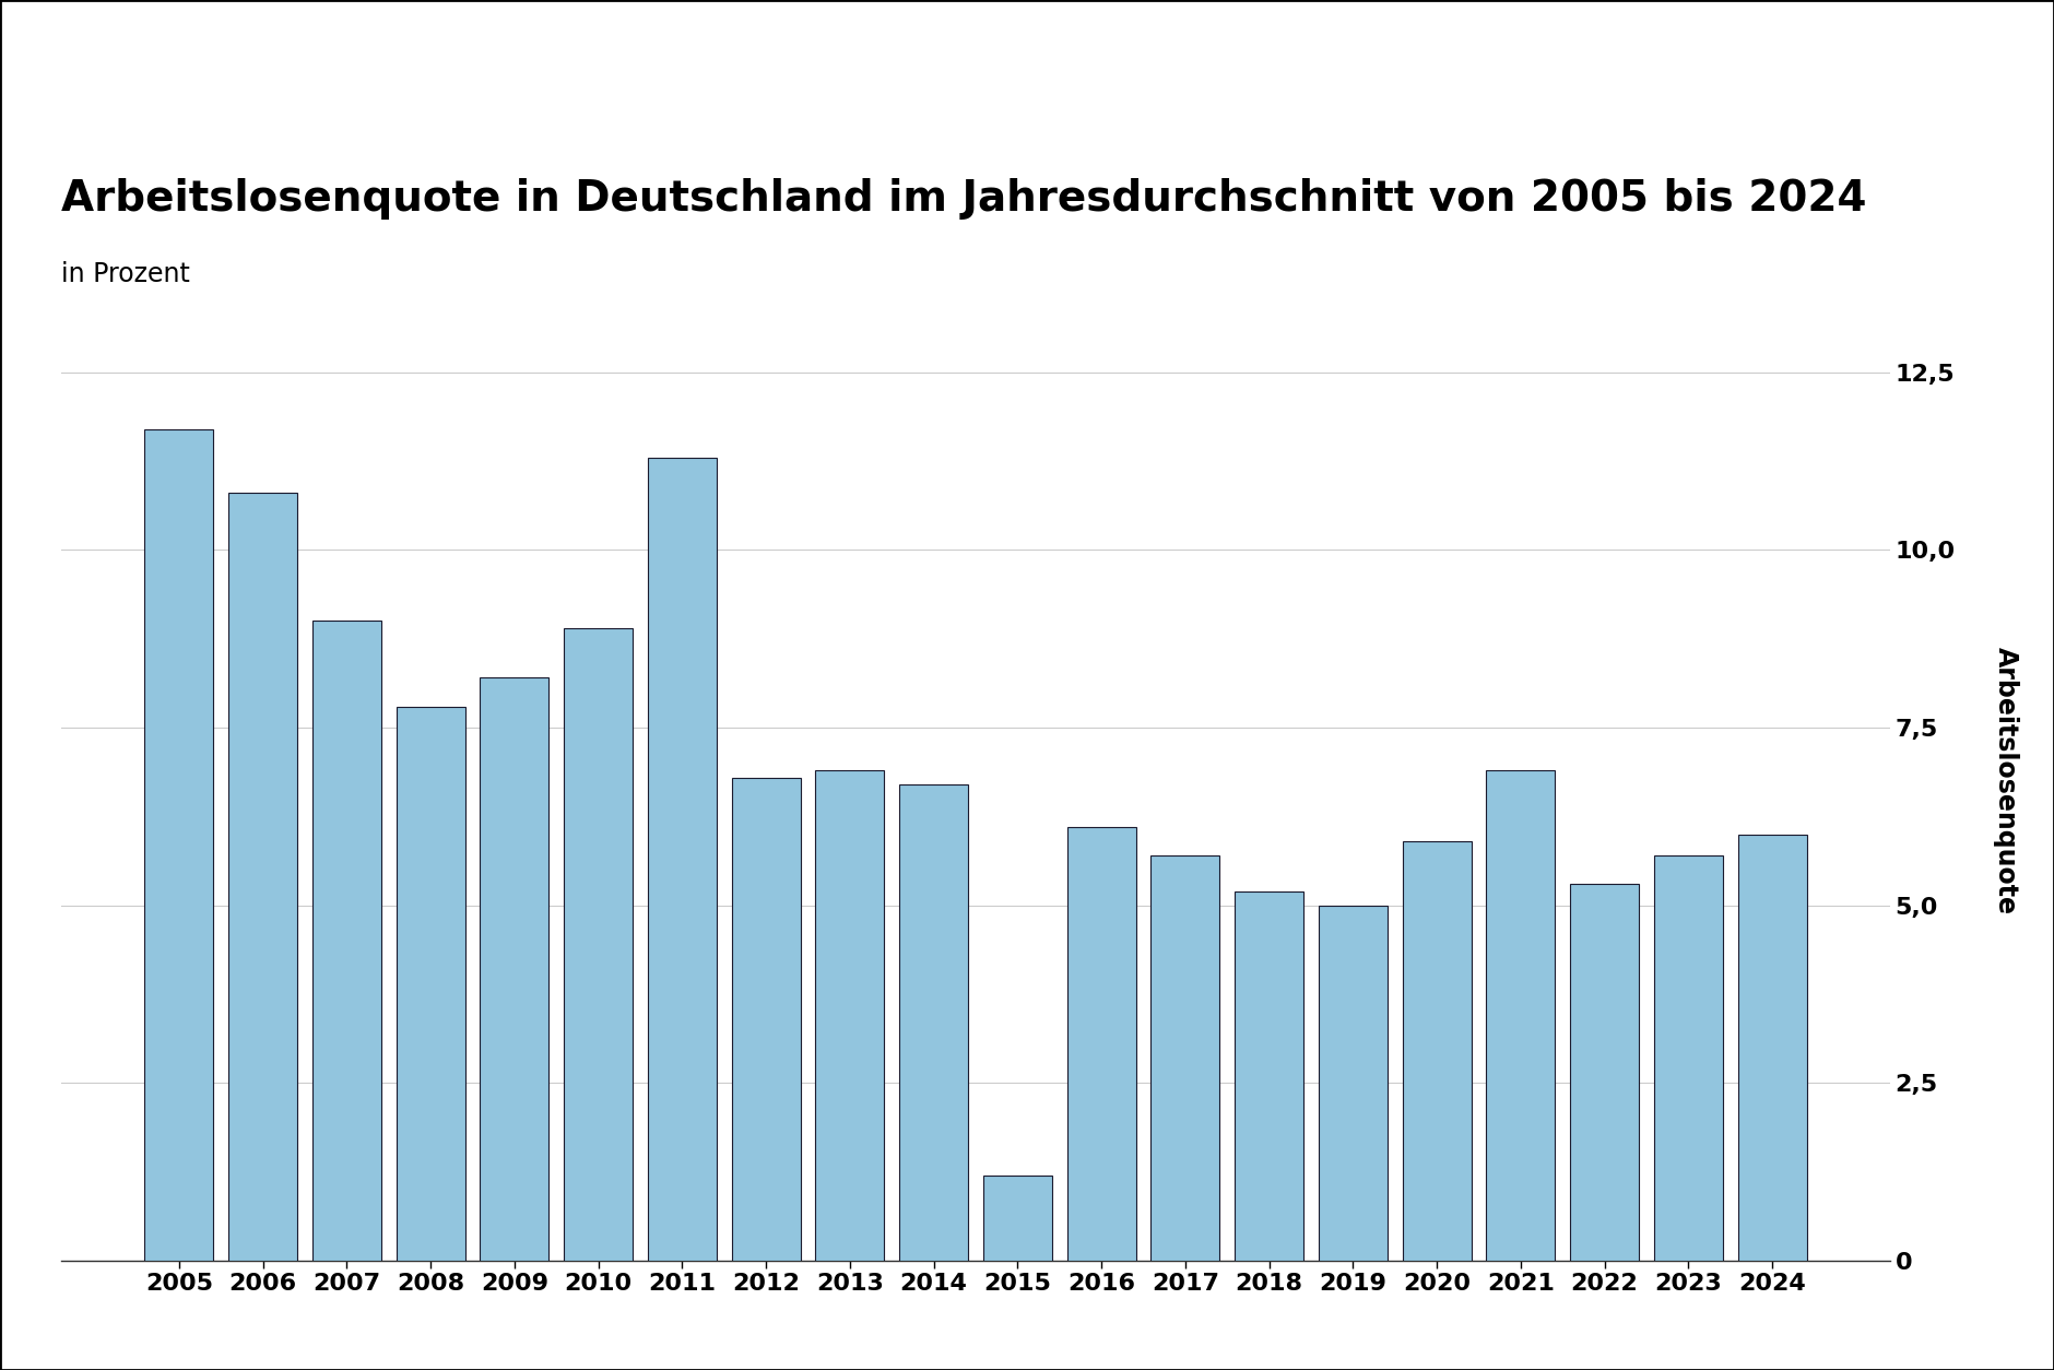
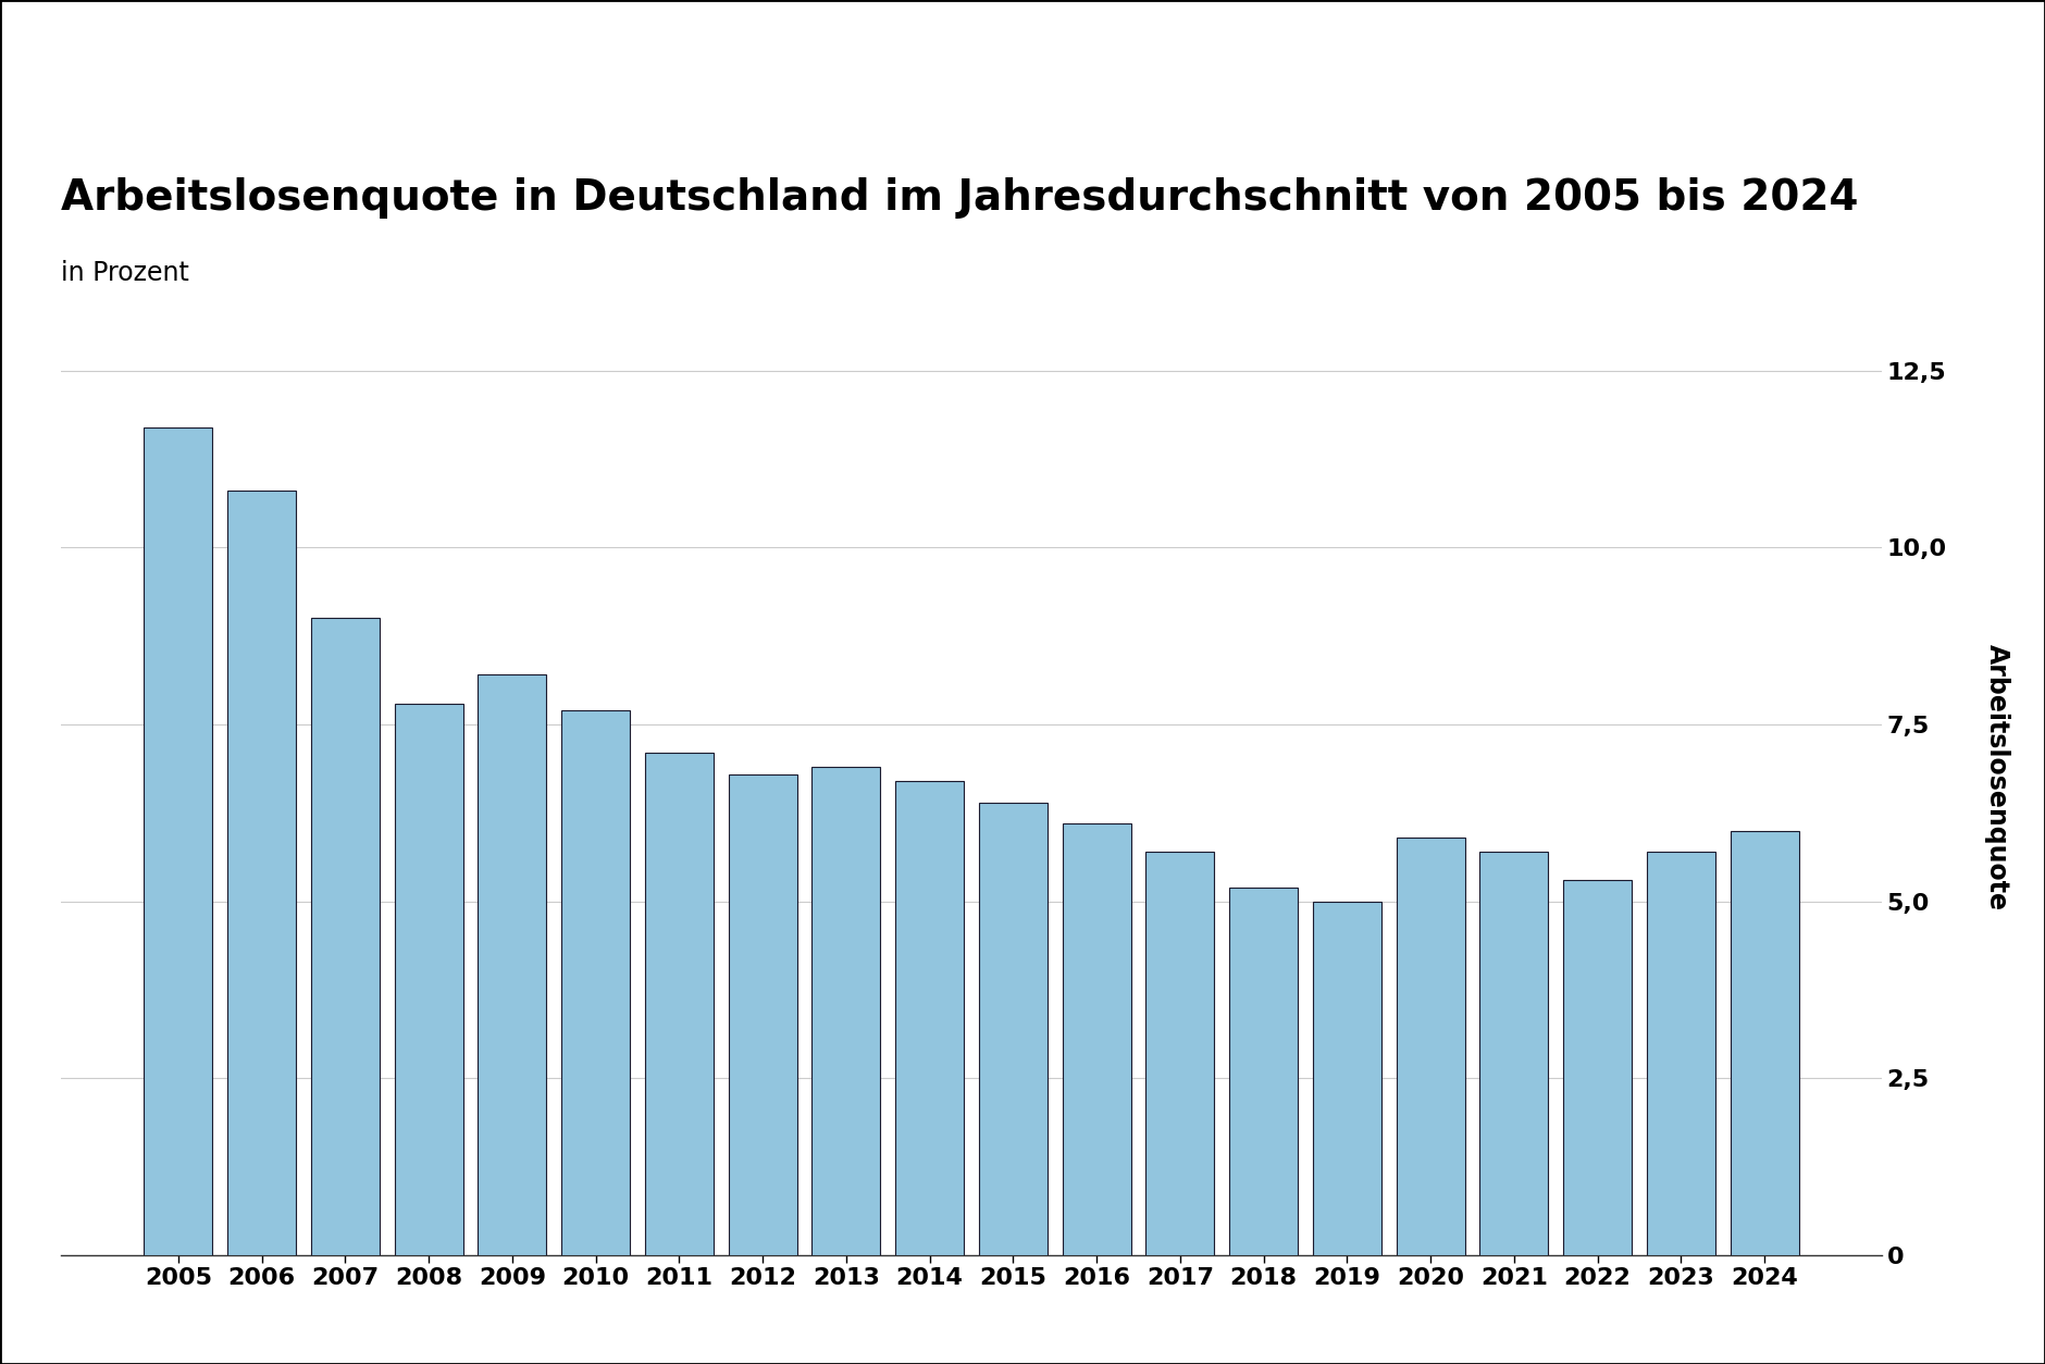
2010: 8,9 -> 7,7
2011: 11,3 -> 7,1
2015: 1,2 -> 6,4
2021: 6,9 -> 5,7
